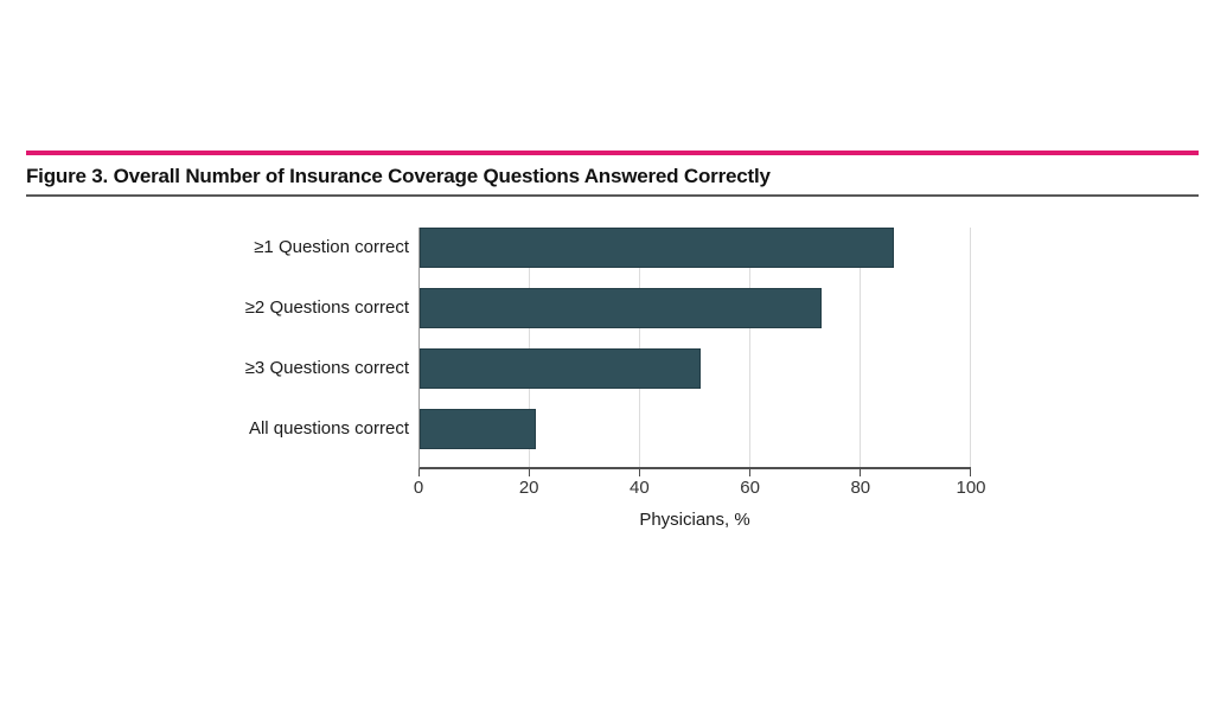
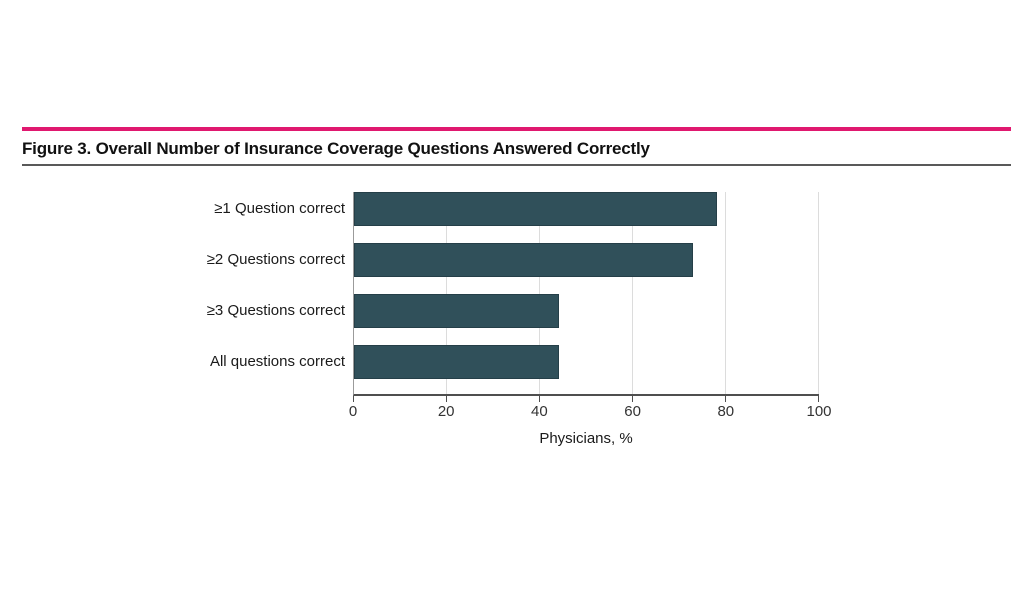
≥1 Question correct: 86 -> 78
≥3 Questions correct: 51 -> 44
All questions correct: 21 -> 44
